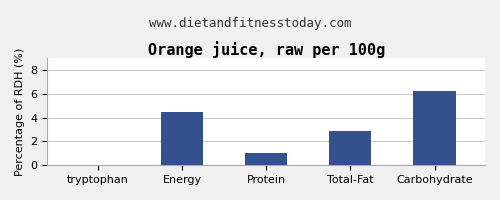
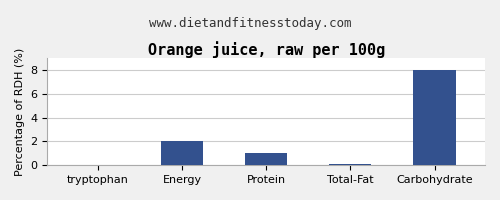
Energy: 4.5 -> 2.0
Total-Fat: 2.9 -> 0.1
Carbohydrate: 6.2 -> 8.0
